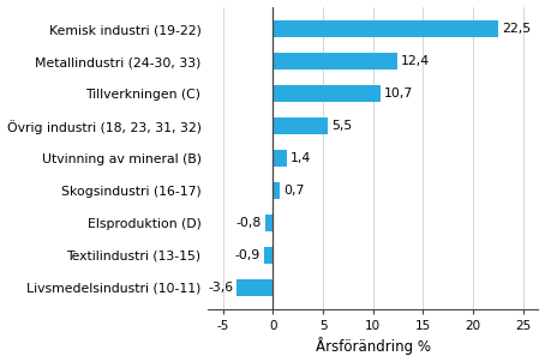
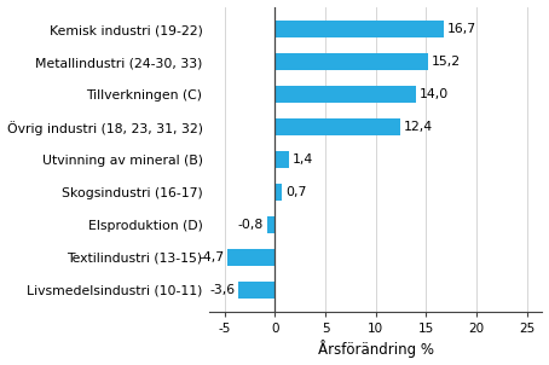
Kemisk industri (19-22): 22,5 -> 16,7
Metallindustri (24-30, 33): 12,4 -> 15,2
Tillverkningen (C): 10,7 -> 14,0
Övrig industri (18, 23, 31, 32): 5,5 -> 12,4
Textilindustri (13-15): -0,9 -> -4,7
